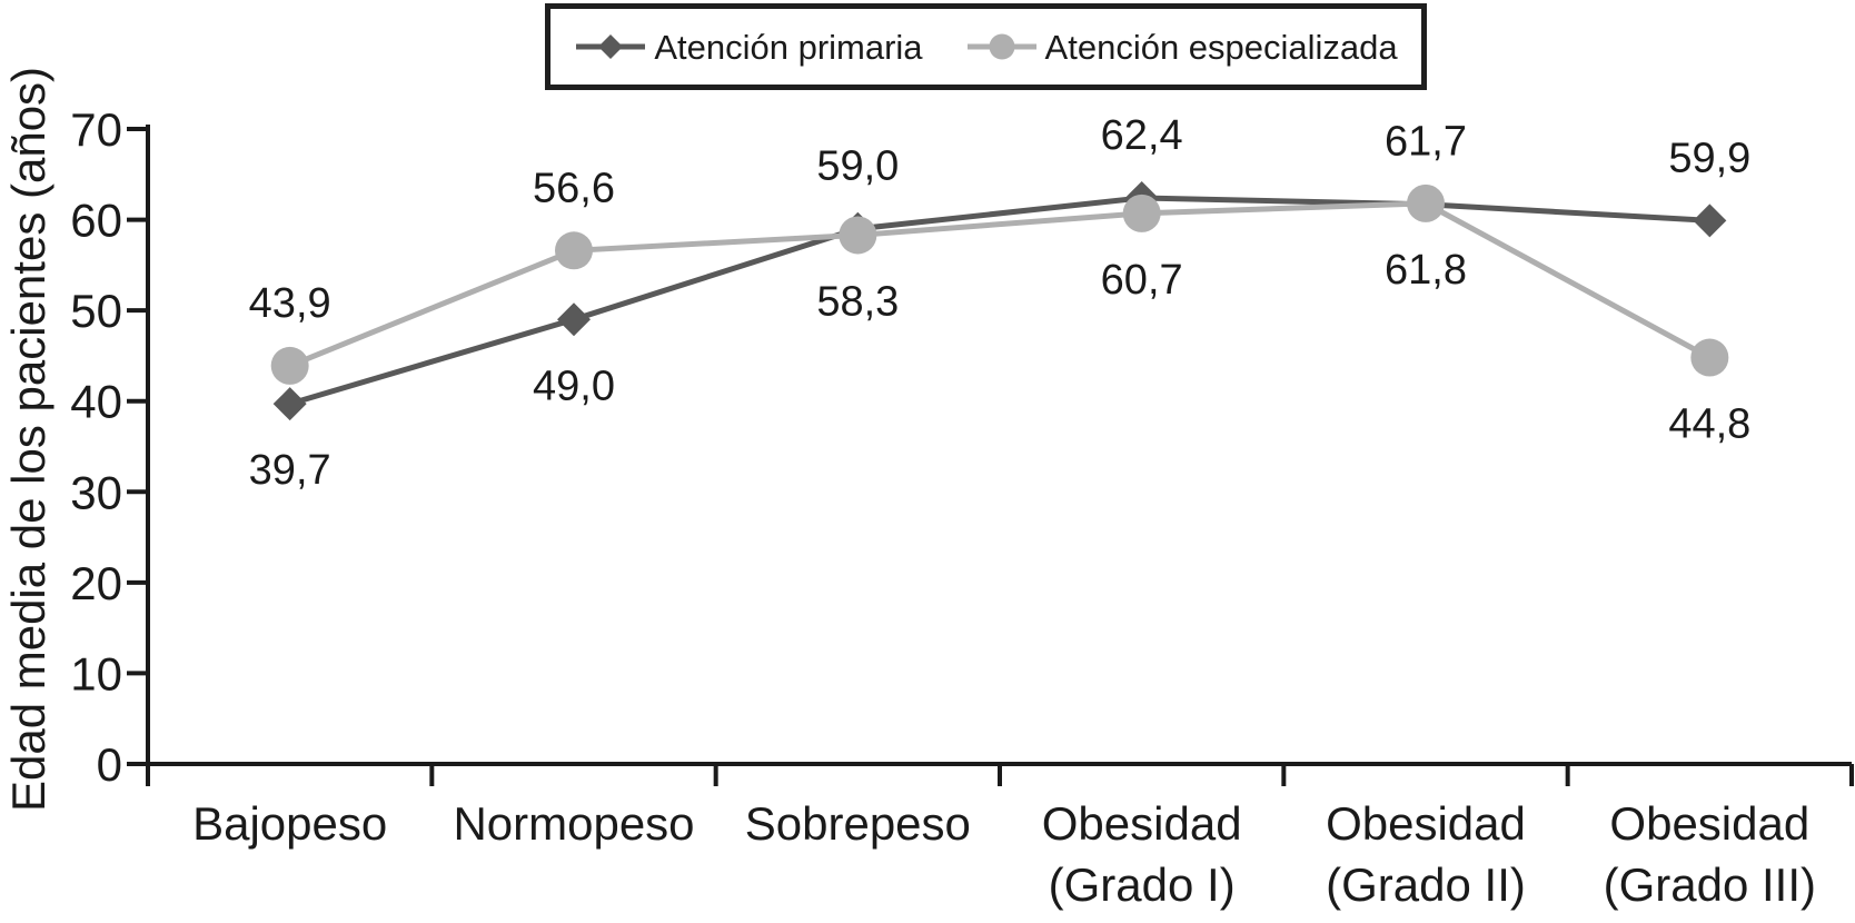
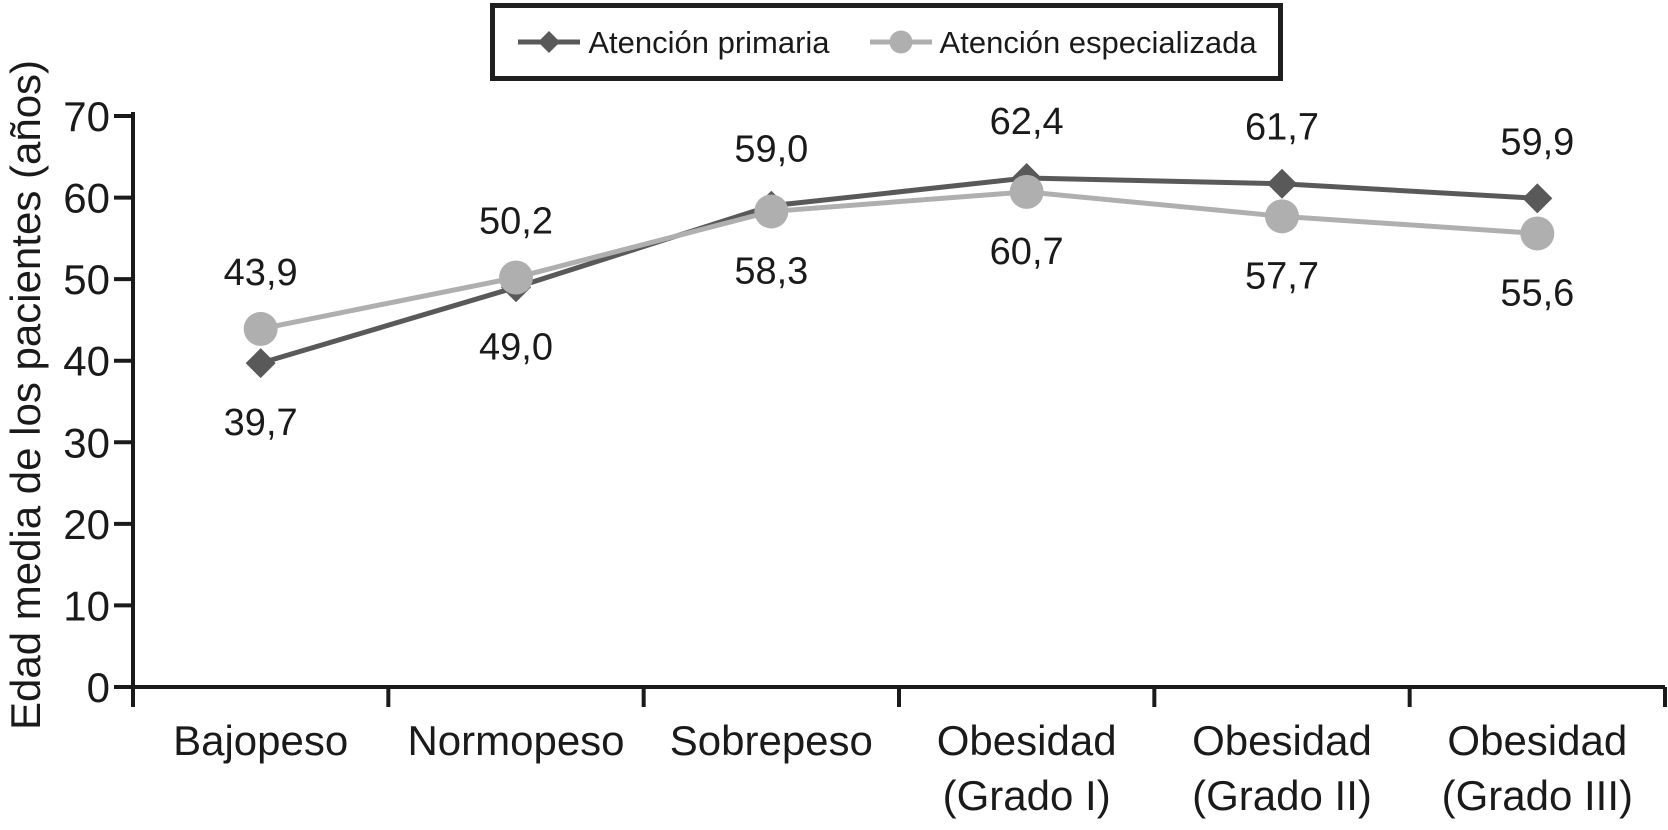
Atención especializada/Normopeso: 56,6 -> 50,2
Atención especializada/Obesidad (Grado II): 61,8 -> 57,7
Atención especializada/Obesidad (Grado III): 44,8 -> 55,6
